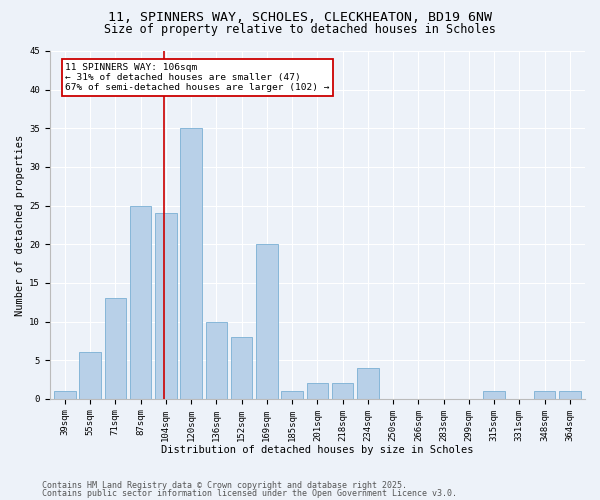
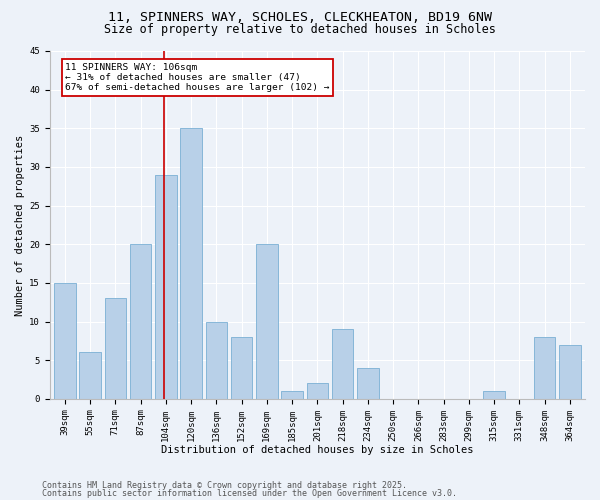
39sqm: 1 -> 15
87sqm: 25 -> 20
104sqm: 24 -> 29
218sqm: 2 -> 9
348sqm: 1 -> 8
364sqm: 1 -> 7
